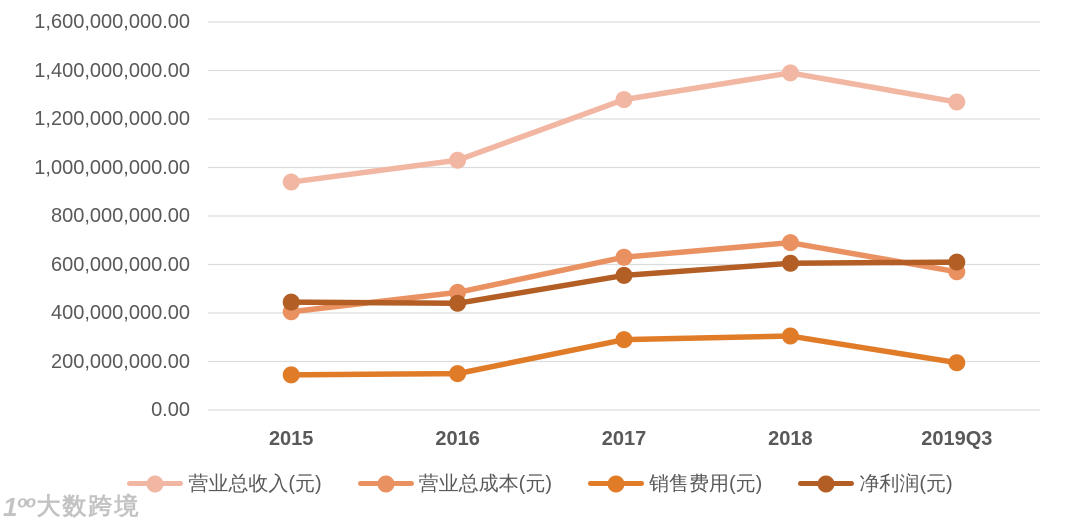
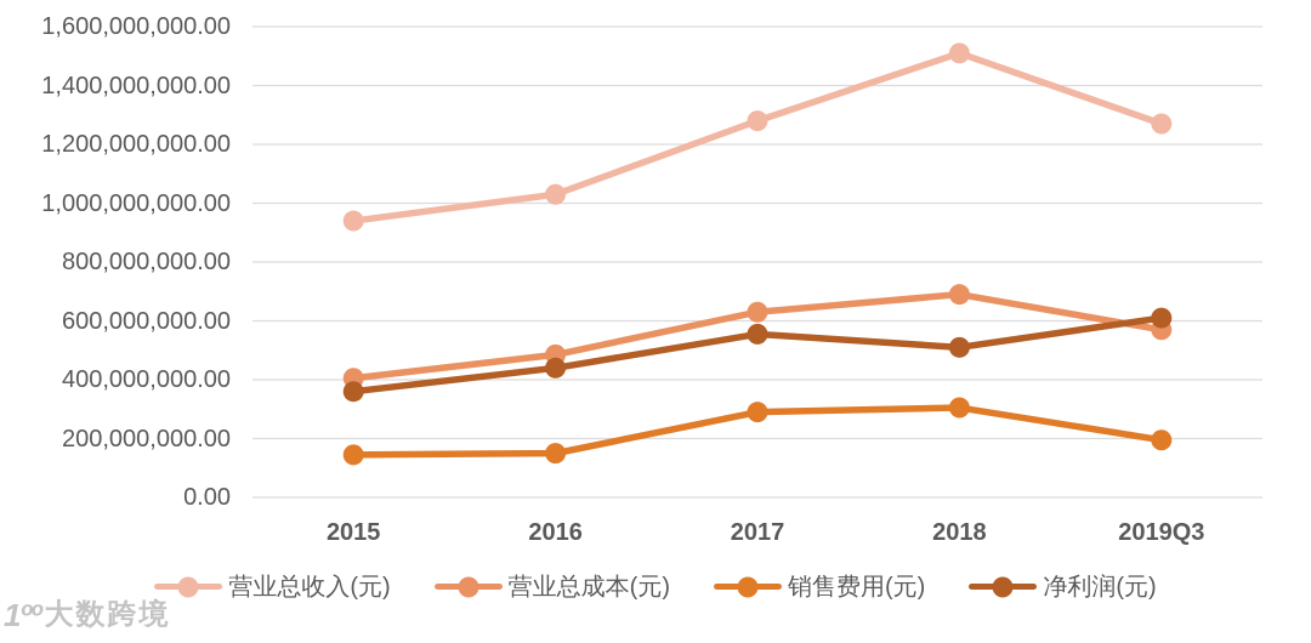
净利润(元)/2015: 440000000 -> 360000000
营业总收入(元)/2018: 1390000000 -> 1510000000
净利润(元)/2018: 600000000 -> 510000000
